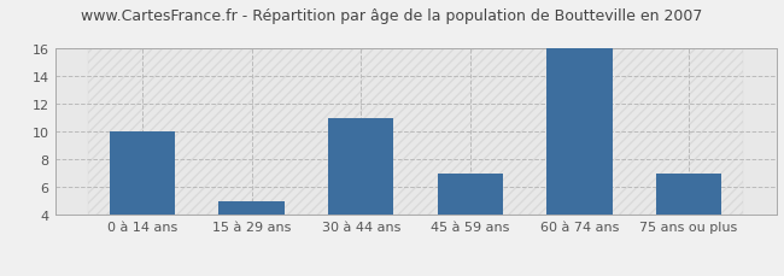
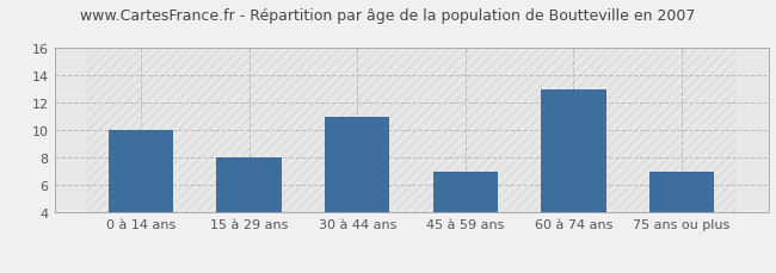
15 à 29 ans: 5 -> 8
60 à 74 ans: 16 -> 13
